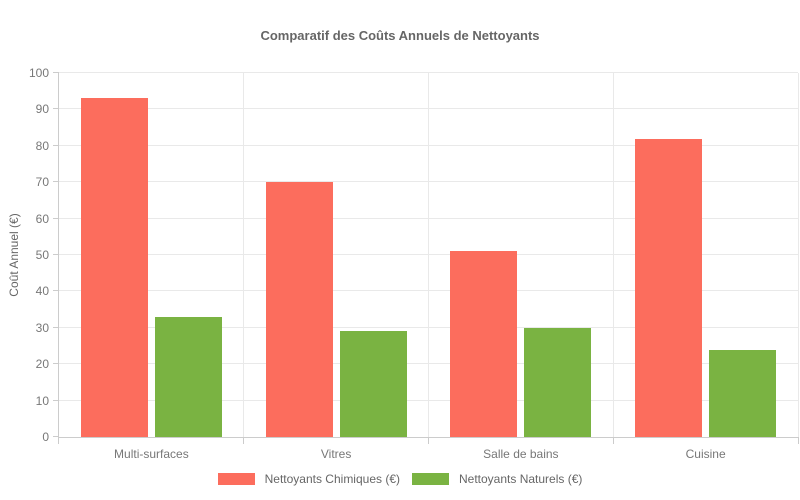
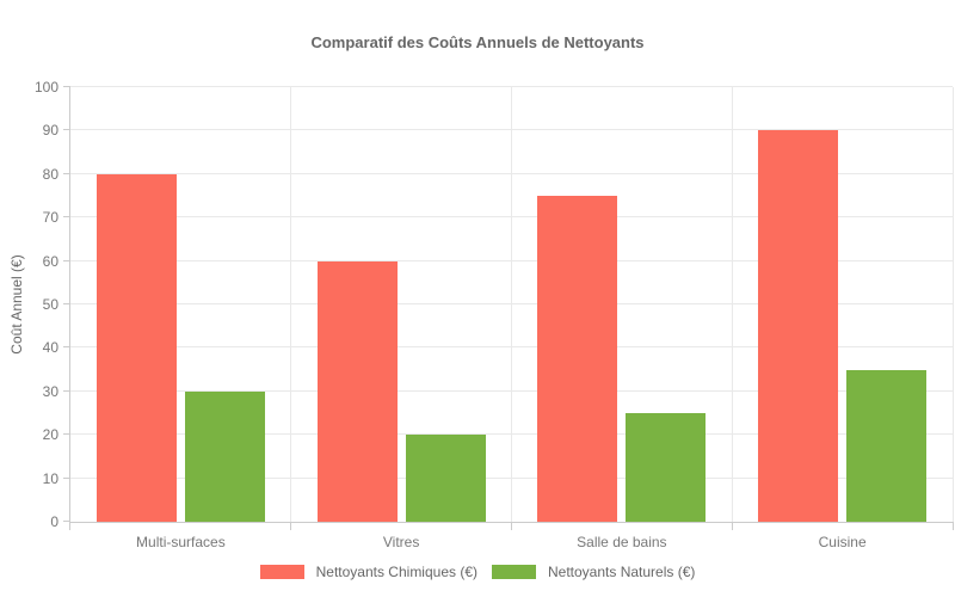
Nettoyants Chimiques (€)/Multi-surfaces: 93 -> 80
Nettoyants Naturels (€)/Multi-surfaces: 33 -> 30
Nettoyants Chimiques (€)/Vitres: 70 -> 60
Nettoyants Naturels (€)/Vitres: 29 -> 20
Nettoyants Chimiques (€)/Salle de bains: 51 -> 75
Nettoyants Naturels (€)/Salle de bains: 30 -> 25
Nettoyants Chimiques (€)/Cuisine: 82 -> 90
Nettoyants Naturels (€)/Cuisine: 24 -> 35
